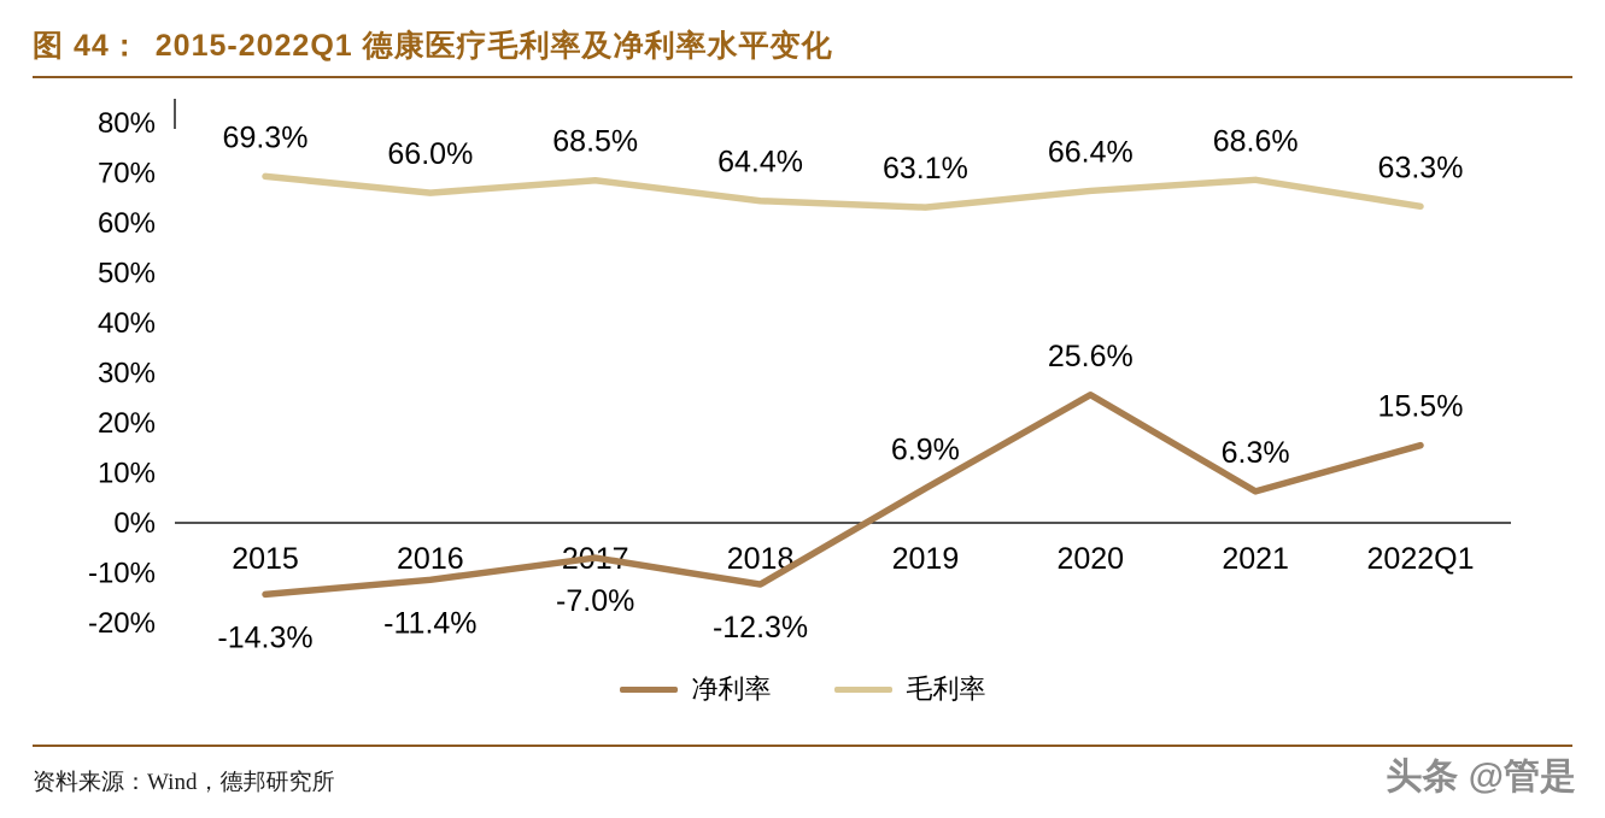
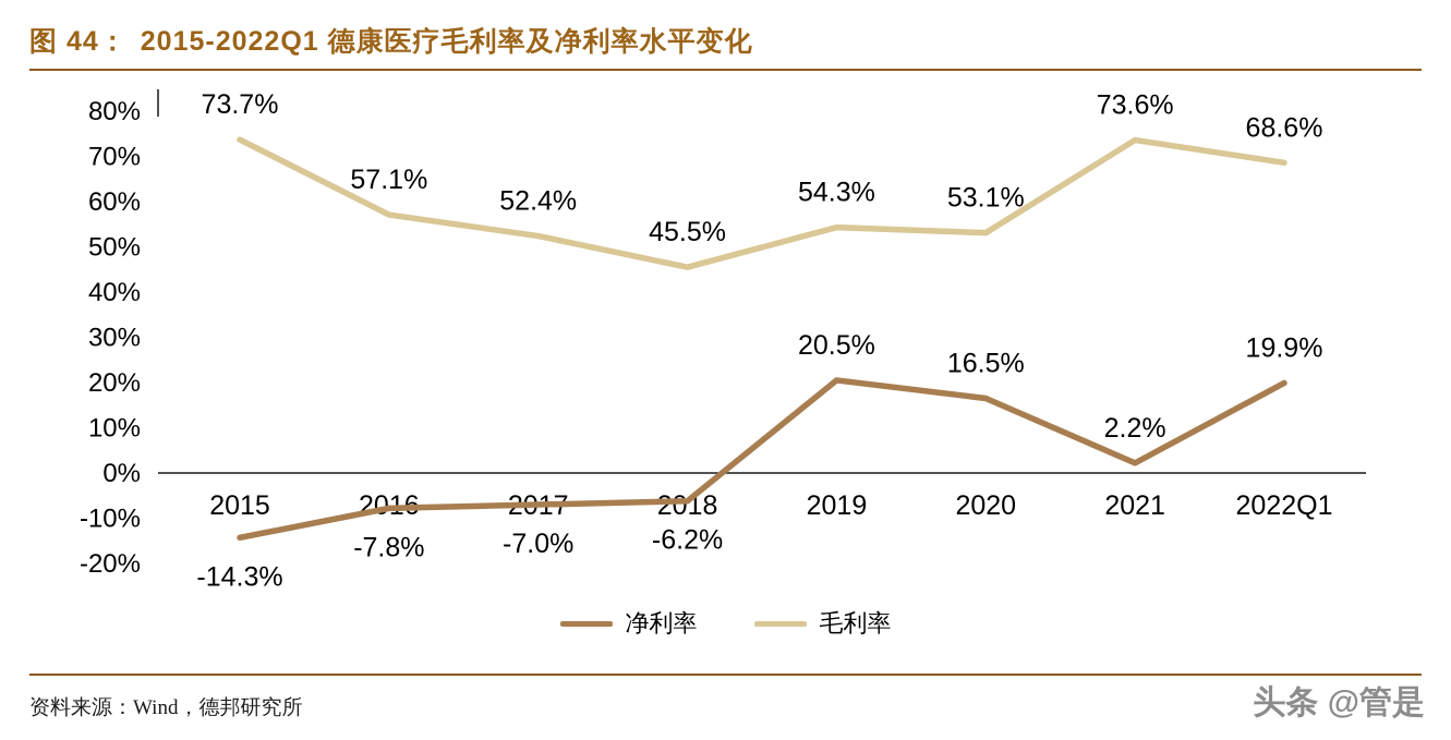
毛利率/2015: 69.3% -> 73.7%
净利率/2016: -11.4% -> -7.8%
毛利率/2016: 66.0% -> 57.1%
毛利率/2017: 68.5% -> 52.4%
净利率/2018: -12.3% -> -6.2%
毛利率/2018: 64.4% -> 45.5%
净利率/2019: 6.9% -> 20.5%
毛利率/2019: 63.1% -> 54.3%
净利率/2020: 25.6% -> 16.5%
毛利率/2020: 66.4% -> 53.1%
净利率/2021: 6.3% -> 2.2%
毛利率/2021: 68.6% -> 73.6%
净利率/2022Q1: 15.5% -> 19.9%
毛利率/2022Q1: 63.3% -> 68.6%
